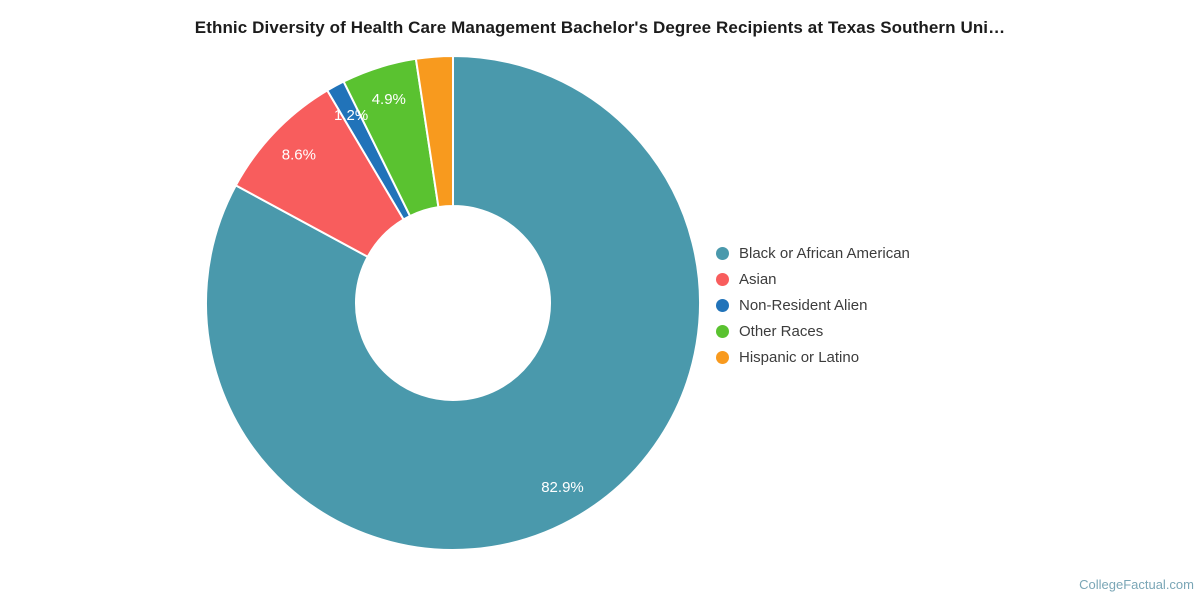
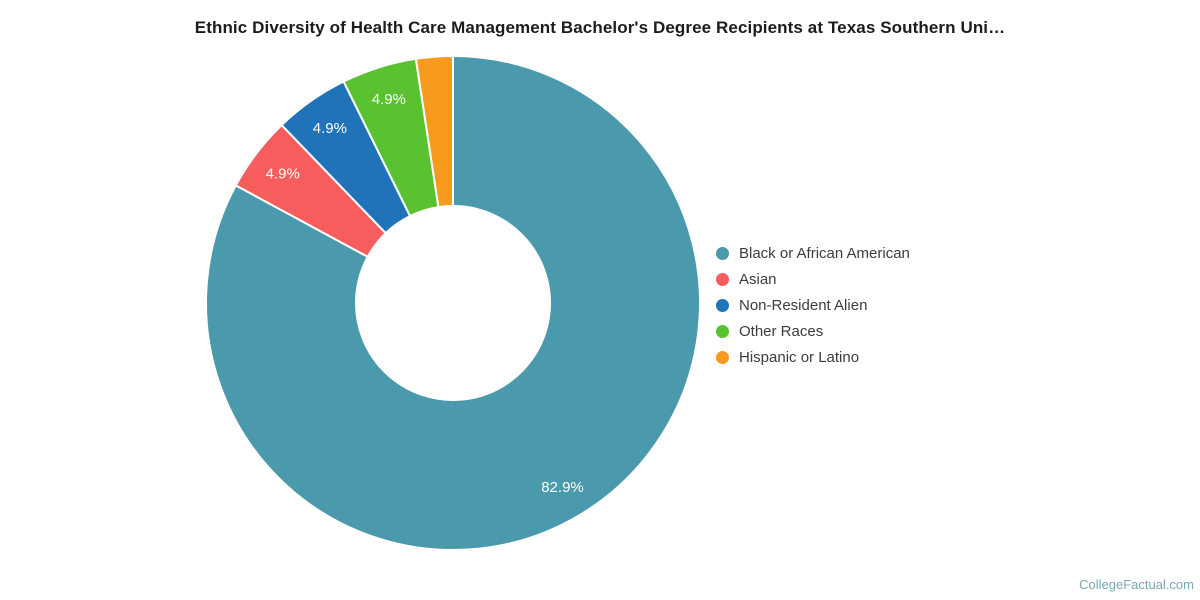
Asian: 8.6% -> 4.9%
Non-Resident Alien: 1.2% -> 4.9%
